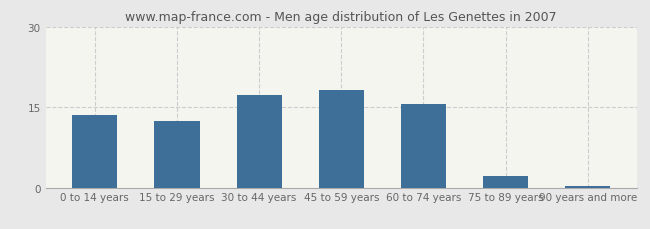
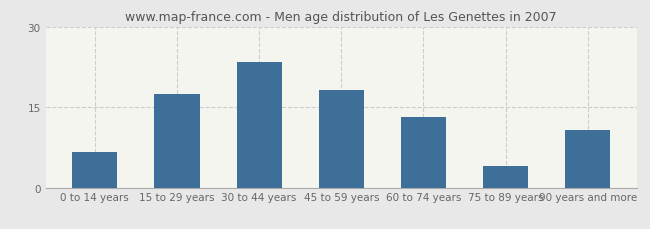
0 to 14 years: 13.5 -> 6.6
15 to 29 years: 12.5 -> 17.4
30 to 44 years: 17.2 -> 23.4
60 to 74 years: 15.5 -> 13.2
75 to 89 years: 2.1 -> 4.0
90 years and more: 0.3 -> 10.8
